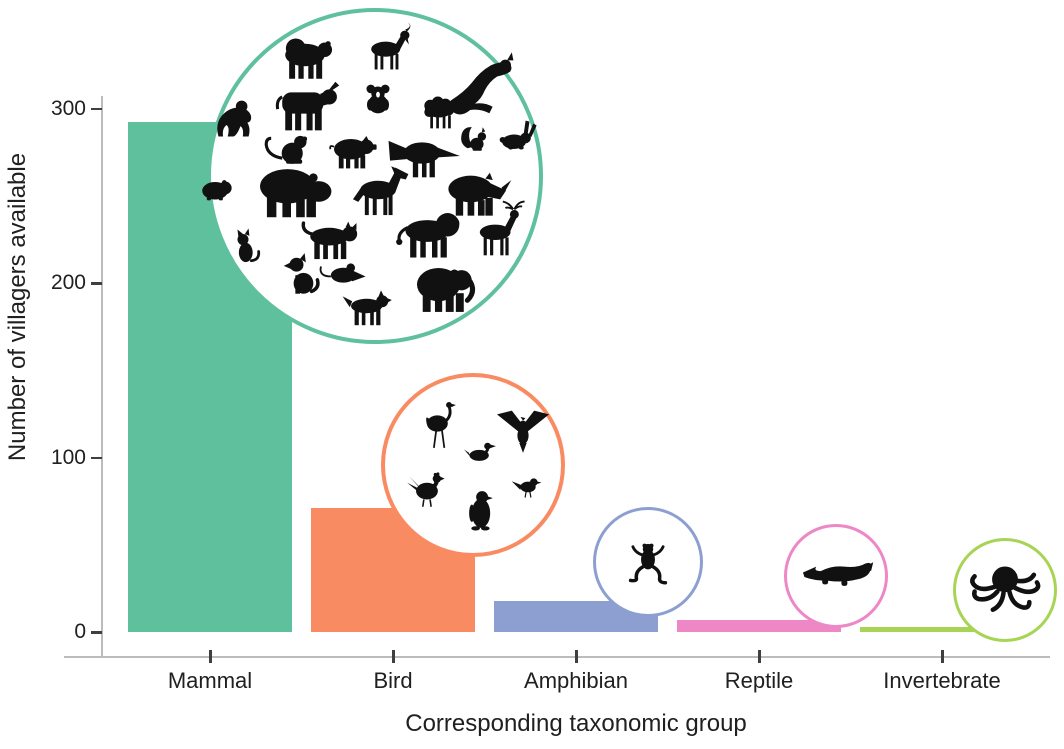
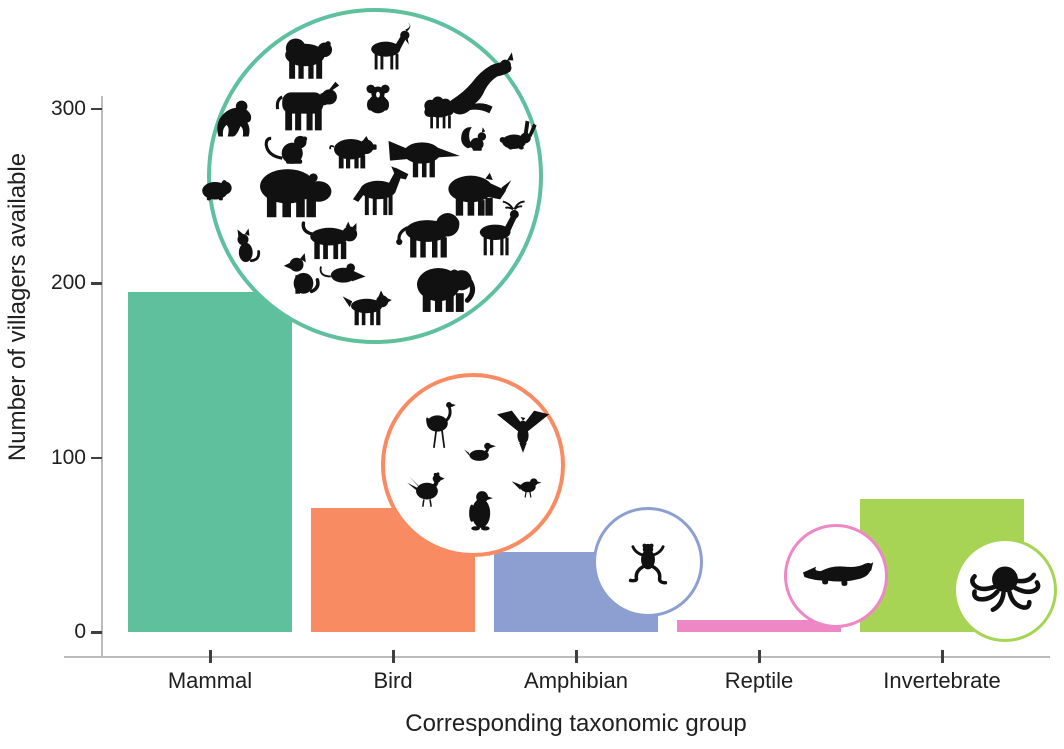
Mammal: 292 -> 195
Amphibian: 18 -> 46
Invertebrate: 3 -> 76
